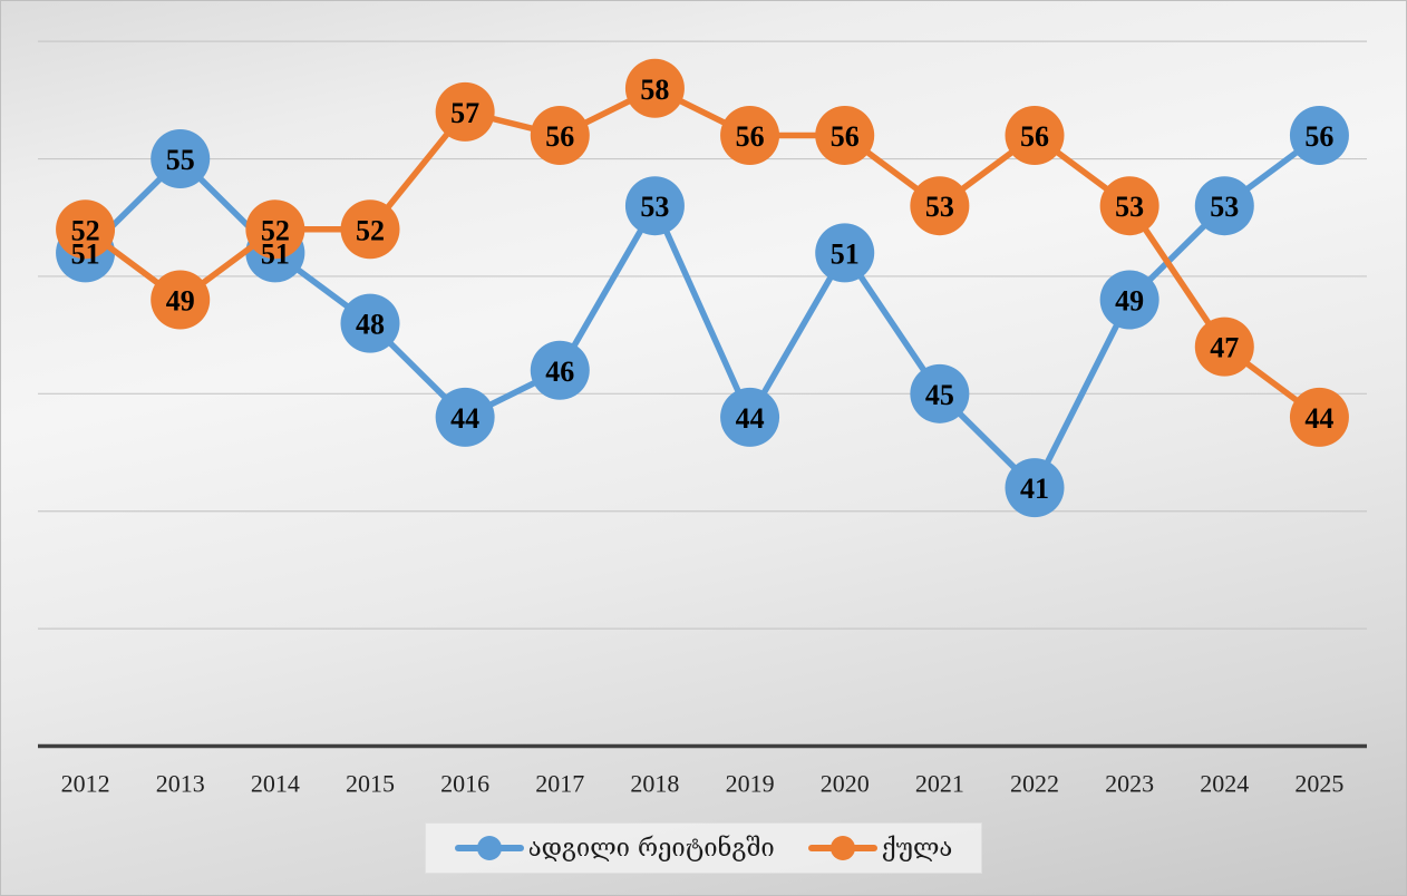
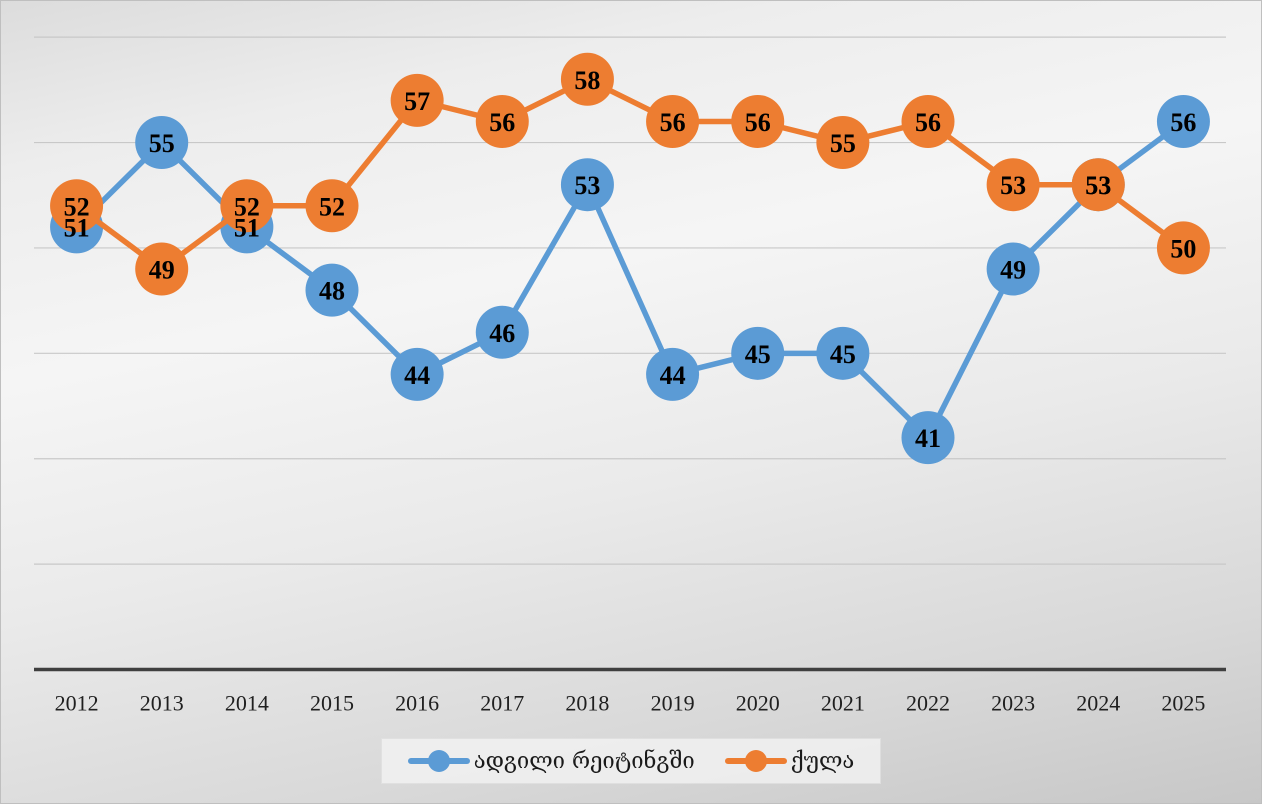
ადგილი რეიტინგში/2020: 51 -> 45
ქულა/2021: 53 -> 55
ქულა/2024: 47 -> 53
ქულა/2025: 44 -> 50
